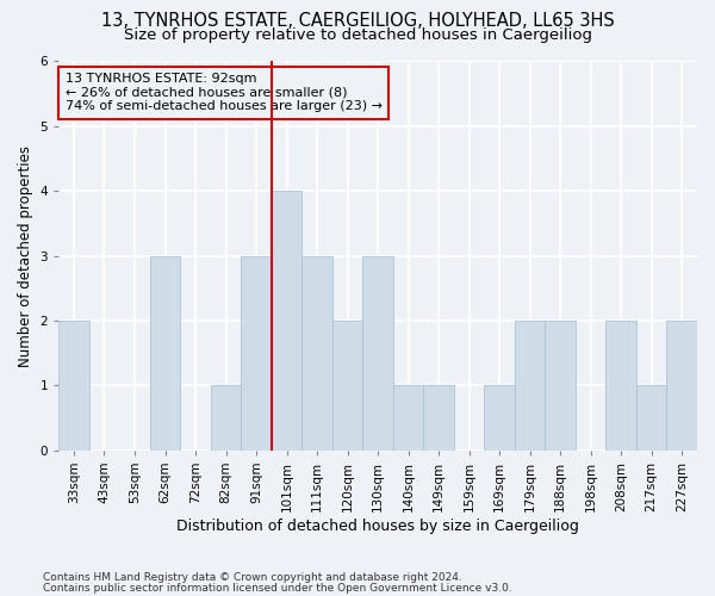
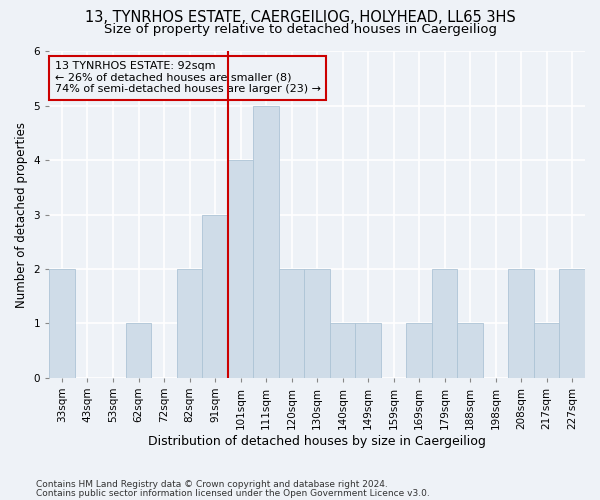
62sqm: 3 -> 1
82sqm: 1 -> 2
111sqm: 3 -> 5
130sqm: 3 -> 2
188sqm: 2 -> 1
